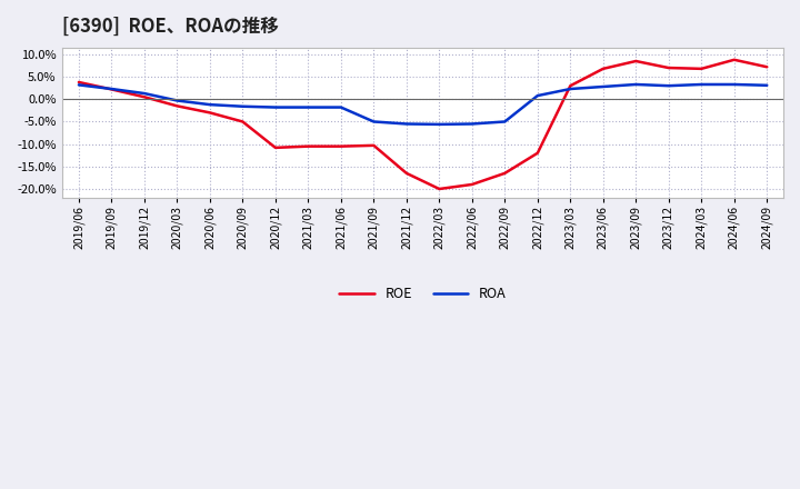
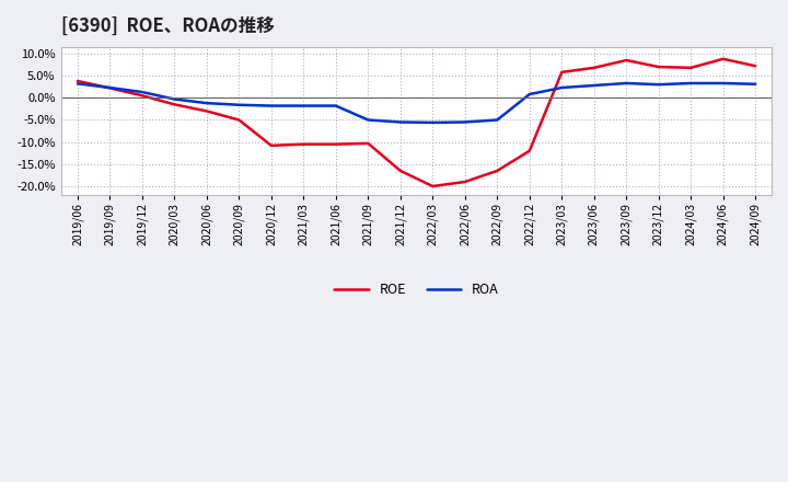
ROE/2023/03: 3.0% -> 5.8%
